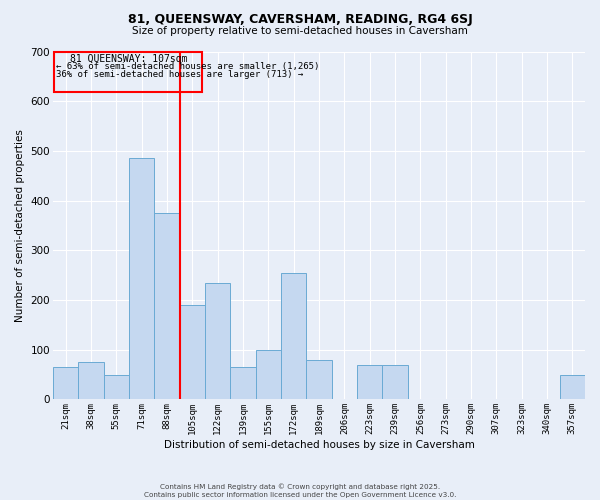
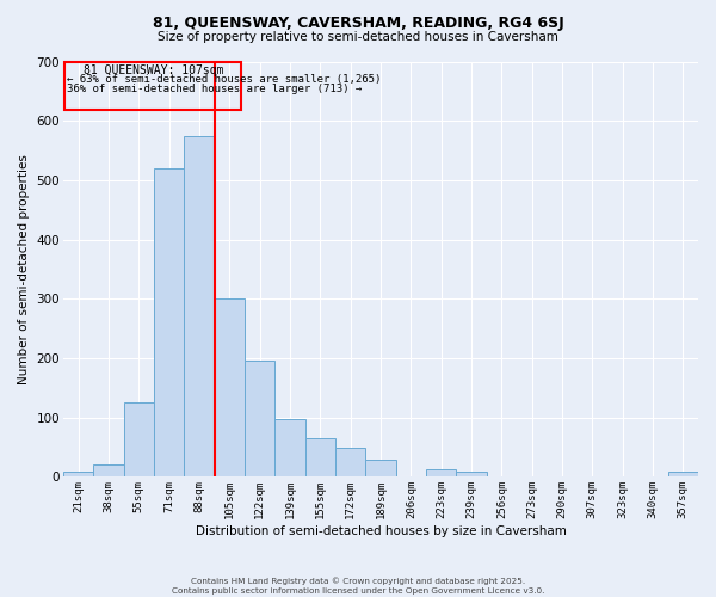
21sqm: 65 -> 8
38sqm: 75 -> 20
55sqm: 50 -> 125
71sqm: 485 -> 520
88sqm: 375 -> 575
105sqm: 190 -> 300
122sqm: 235 -> 195
139sqm: 65 -> 98
155sqm: 100 -> 65
172sqm: 255 -> 50
189sqm: 80 -> 30
223sqm: 70 -> 12
239sqm: 70 -> 8
357sqm: 50 -> 8
